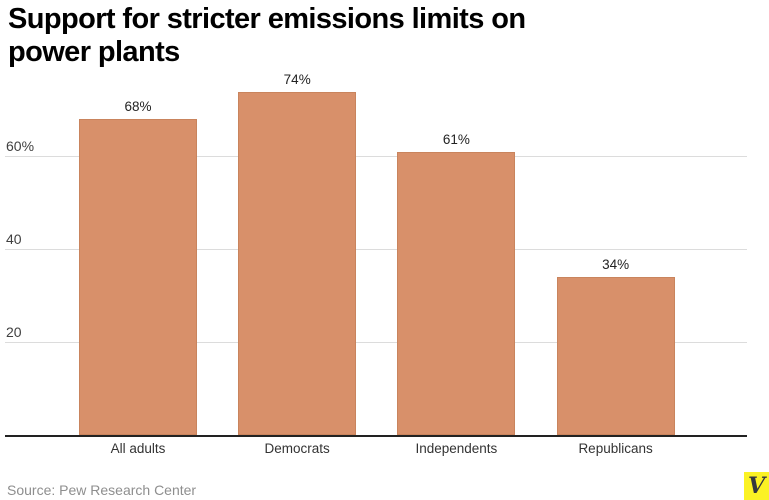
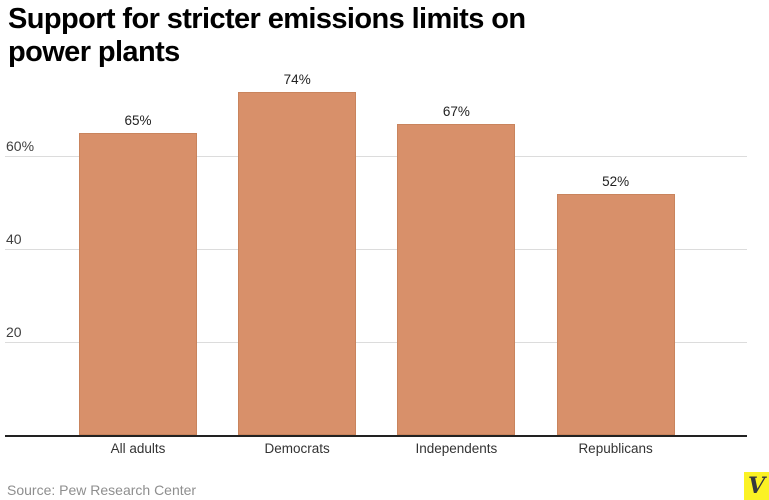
All adults: 68% -> 65%
Independents: 61% -> 67%
Republicans: 34% -> 52%
